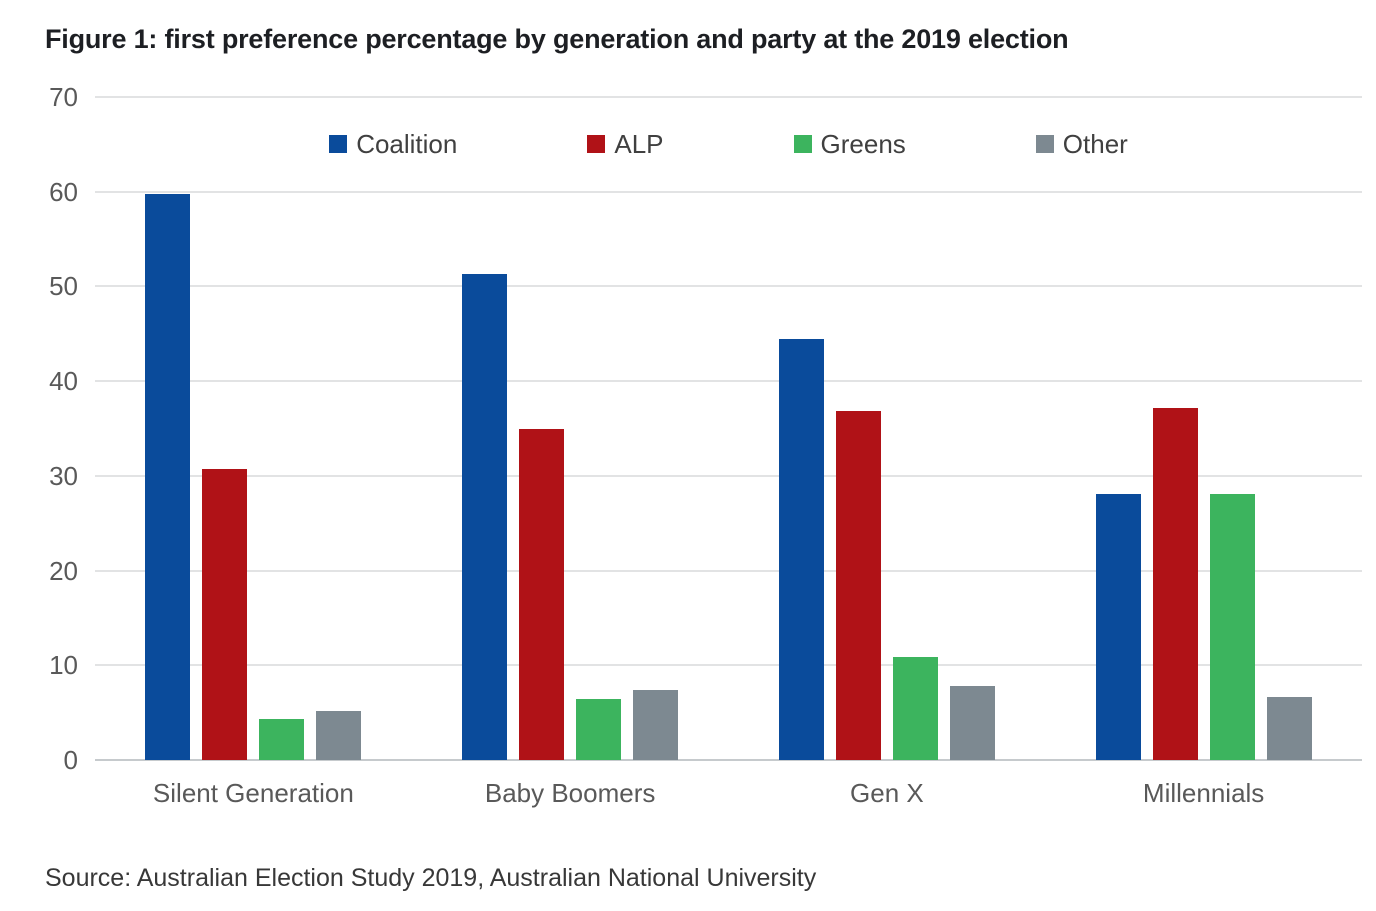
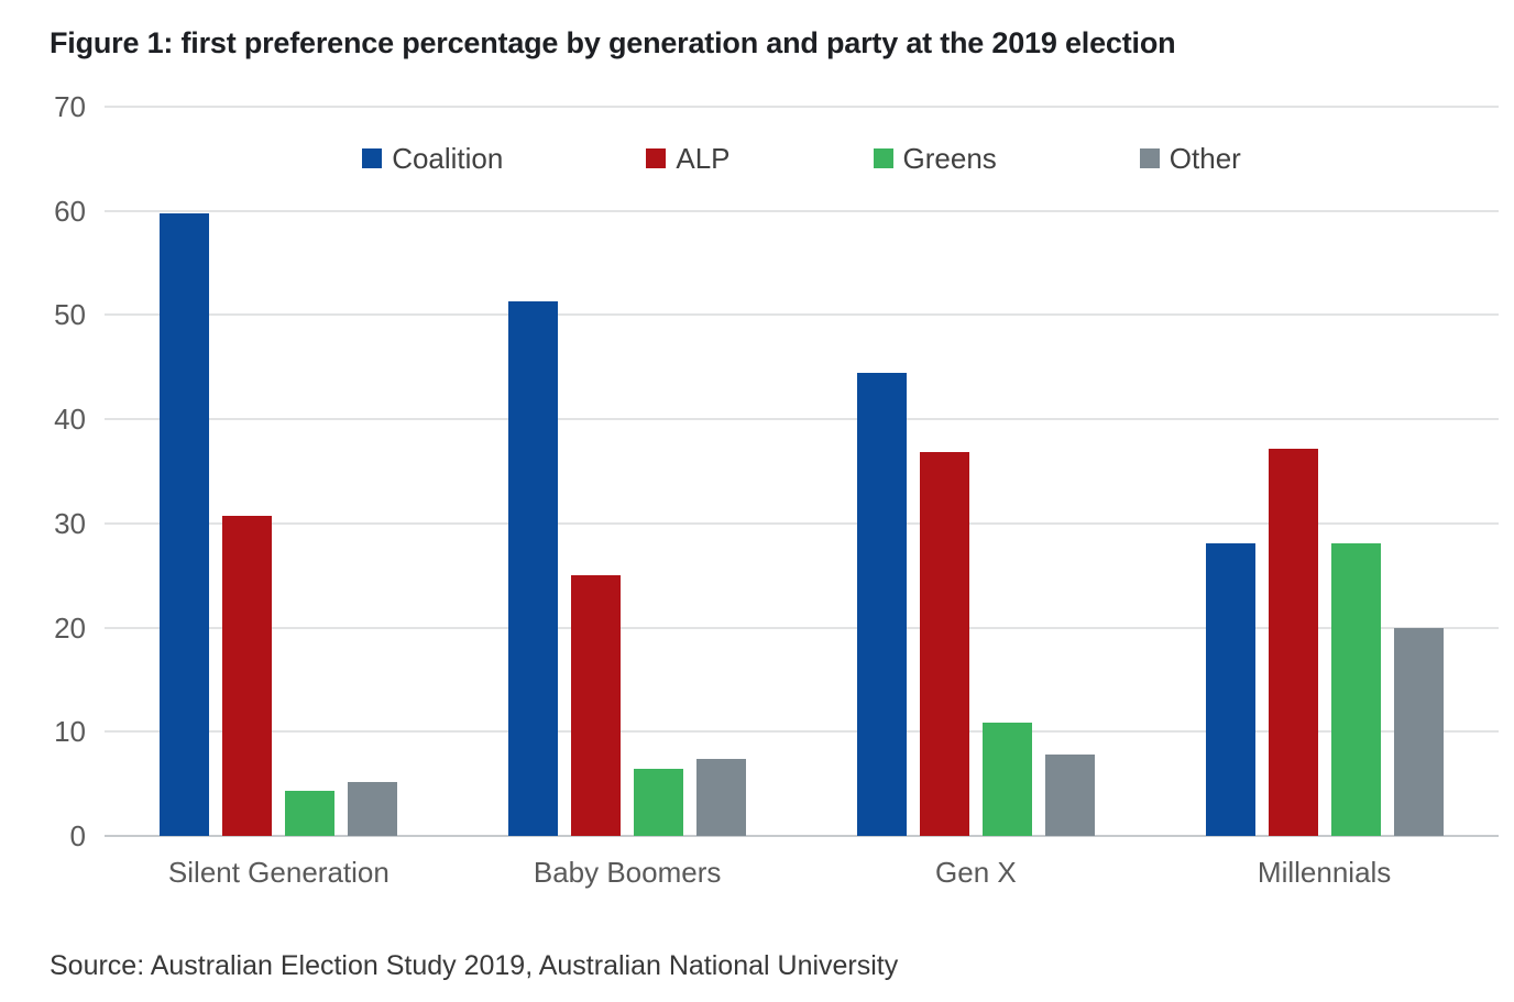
ALP/Baby Boomers: 35 -> 25
Other/Millennials: 7 -> 20
